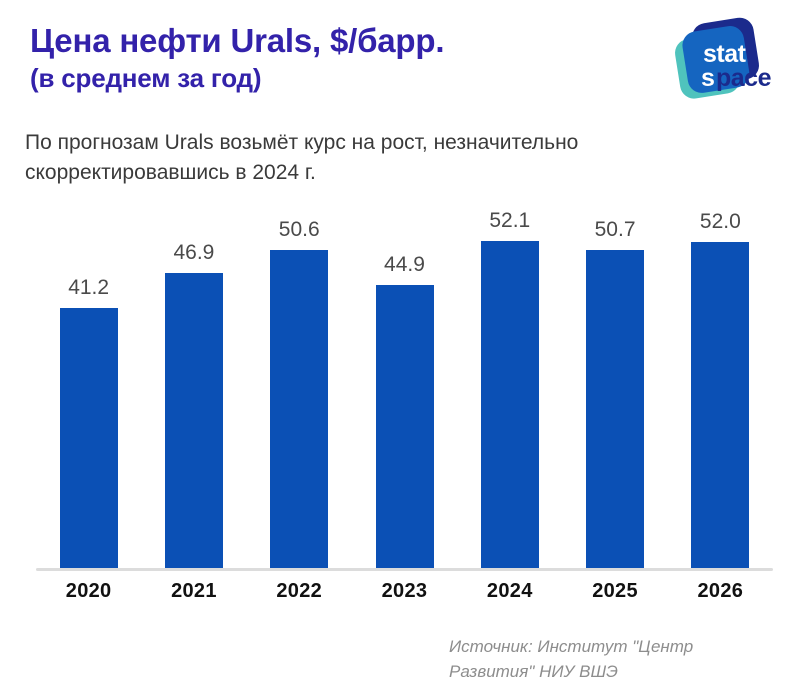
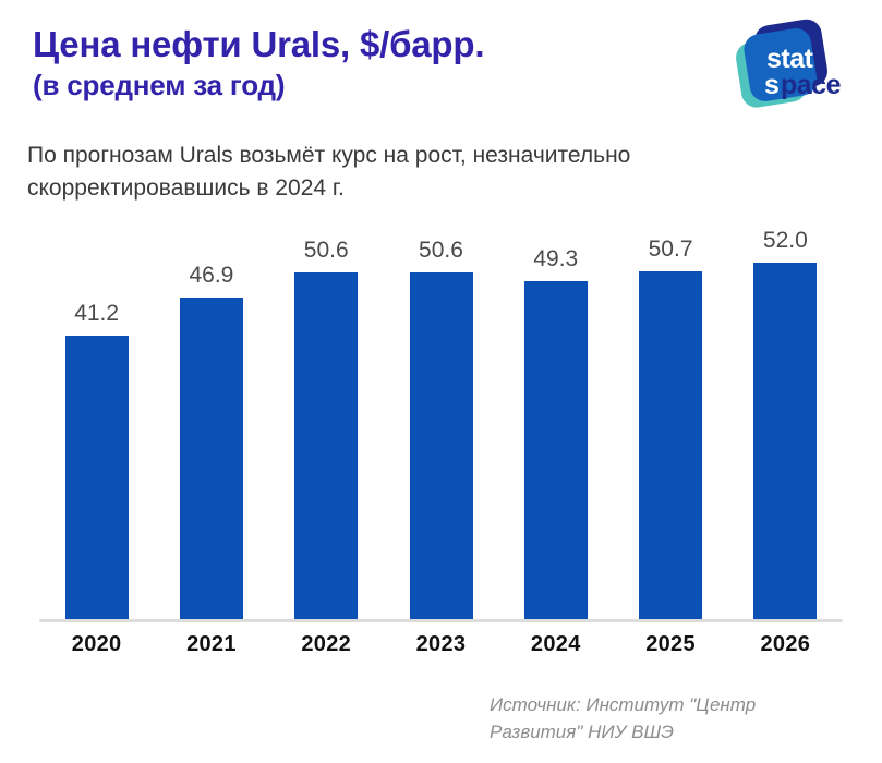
2023: 44.9 -> 50.6
2024: 52.1 -> 49.3
